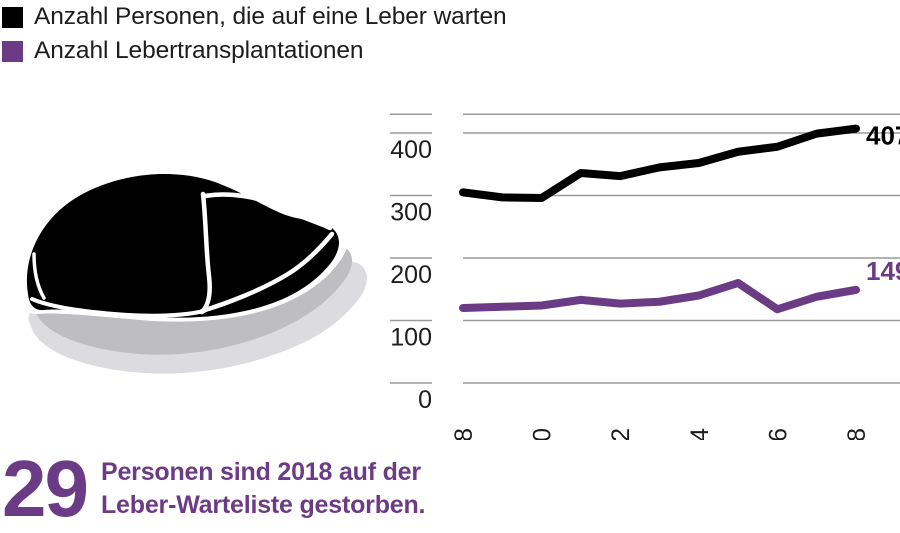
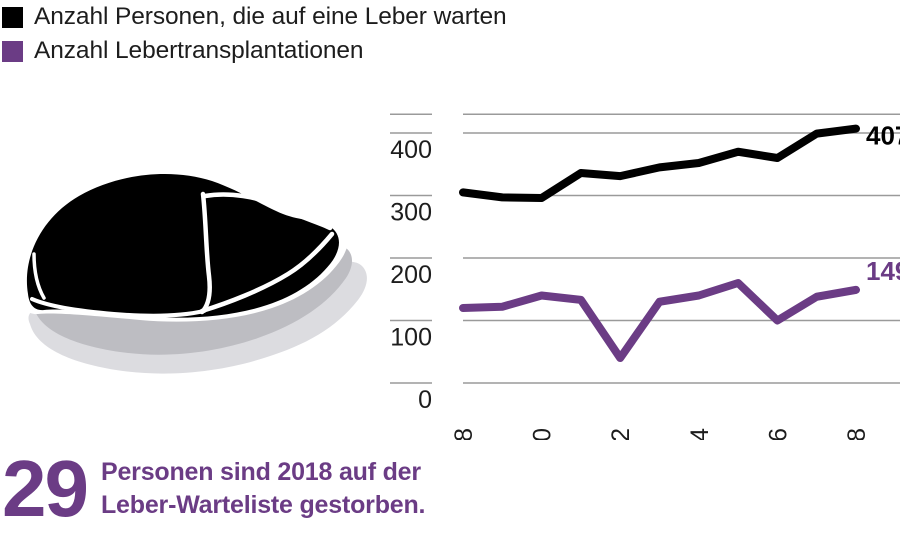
Anzahl Lebertransplantationen/2010: 120 -> 140
Anzahl Lebertransplantationen/2012: 130 -> 40
Anzahl Personen, die auf eine Leber warten/2016: 380 -> 360
Anzahl Lebertransplantationen/2016: 120 -> 100
